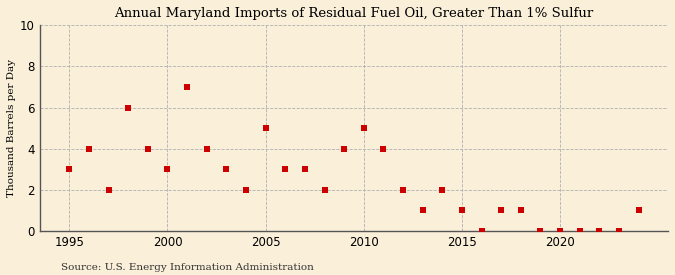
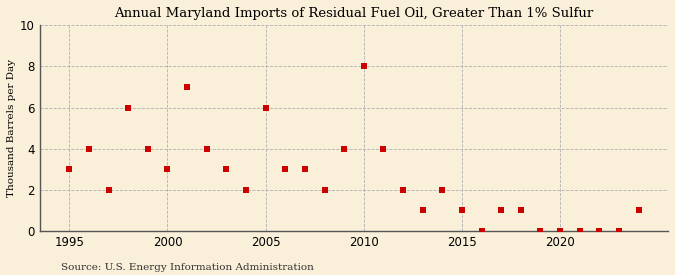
2005: 5 -> 6
2010: 5 -> 8
